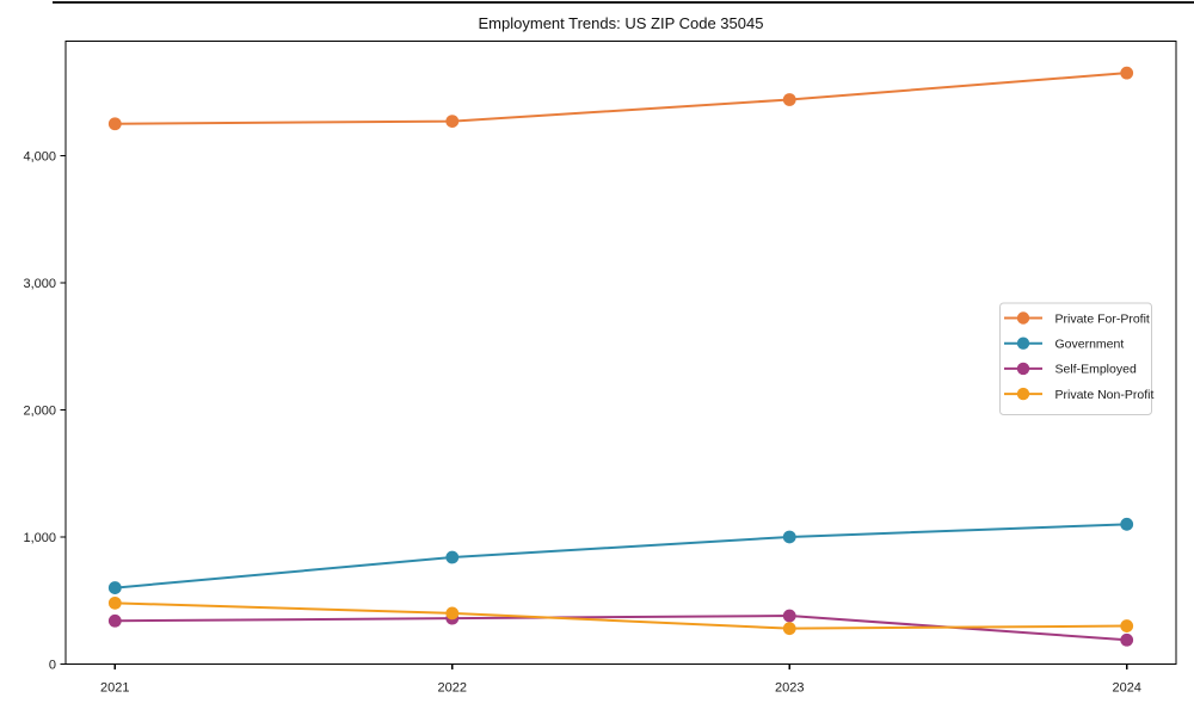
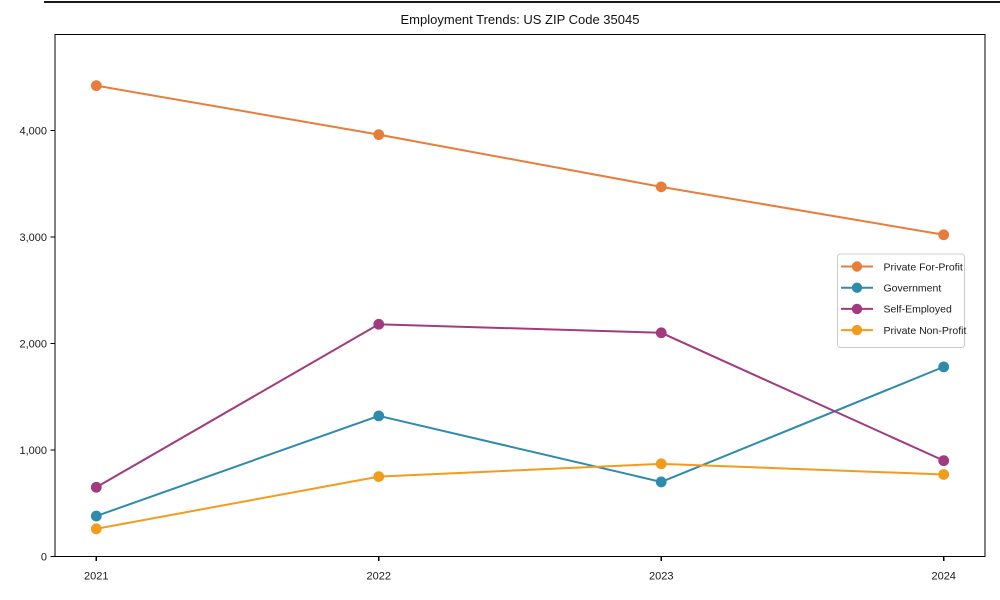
Private For-Profit/2021: 4250 -> 4420
Government/2021: 600 -> 380
Self-Employed/2021: 340 -> 650
Private Non-Profit/2021: 480 -> 260
Private For-Profit/2022: 4270 -> 3960
Government/2022: 840 -> 1320
Self-Employed/2022: 360 -> 2180
Private Non-Profit/2022: 400 -> 750
Private For-Profit/2023: 4440 -> 3470
Government/2023: 1000 -> 700
Self-Employed/2023: 380 -> 2100
Private Non-Profit/2023: 280 -> 870
Private For-Profit/2024: 4650 -> 3020
Government/2024: 1100 -> 1780
Self-Employed/2024: 190 -> 900
Private Non-Profit/2024: 300 -> 770
